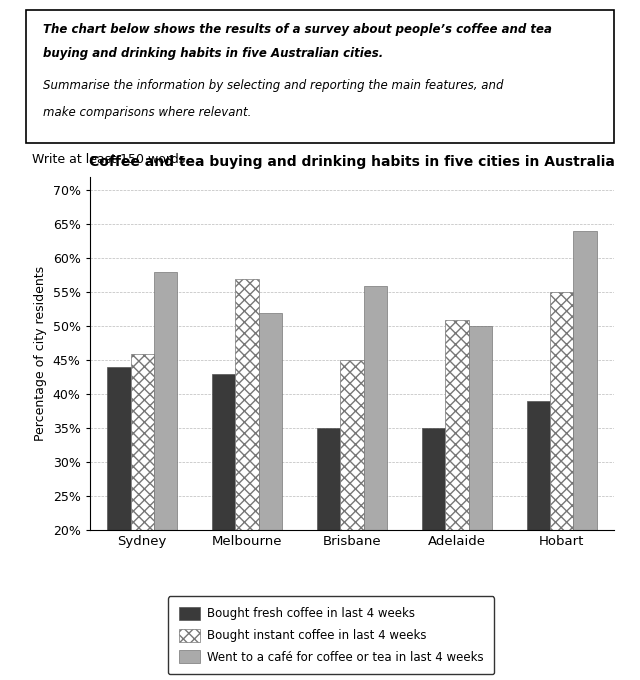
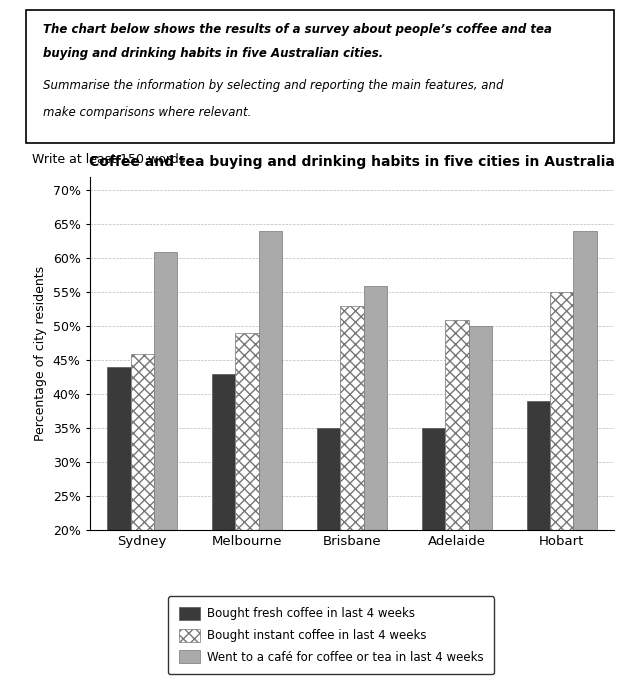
Went to a café for coffee or tea in last 4 weeks/Sydney: 58% -> 61%
Bought instant coffee in last 4 weeks/Melbourne: 57% -> 49%
Went to a café for coffee or tea in last 4 weeks/Melbourne: 52% -> 64%
Bought instant coffee in last 4 weeks/Brisbane: 45% -> 53%
